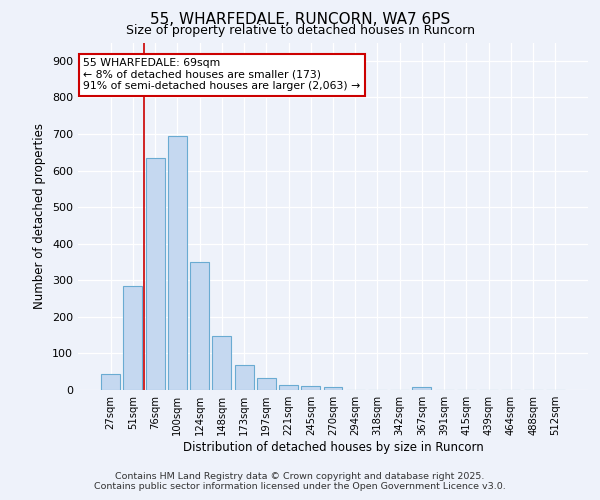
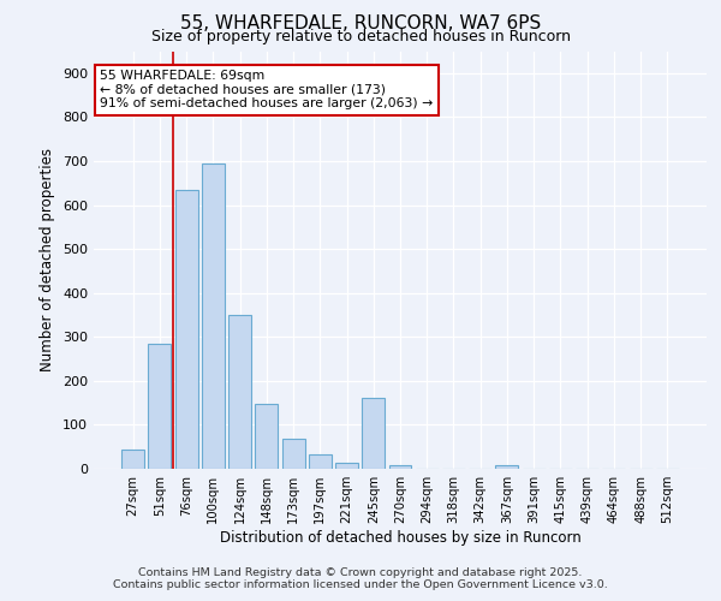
245sqm: 10 -> 160
